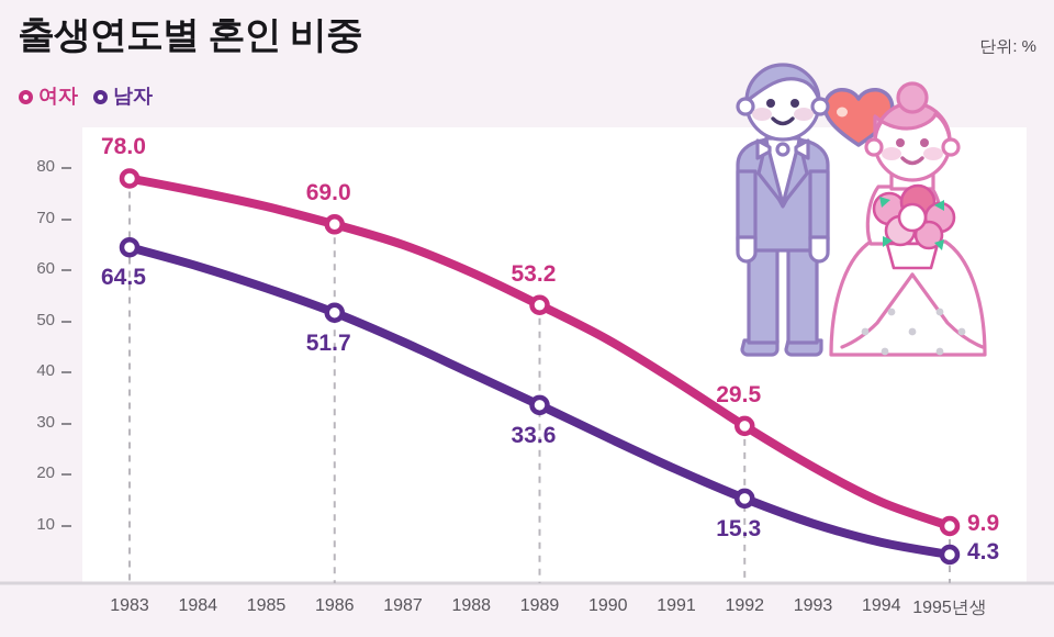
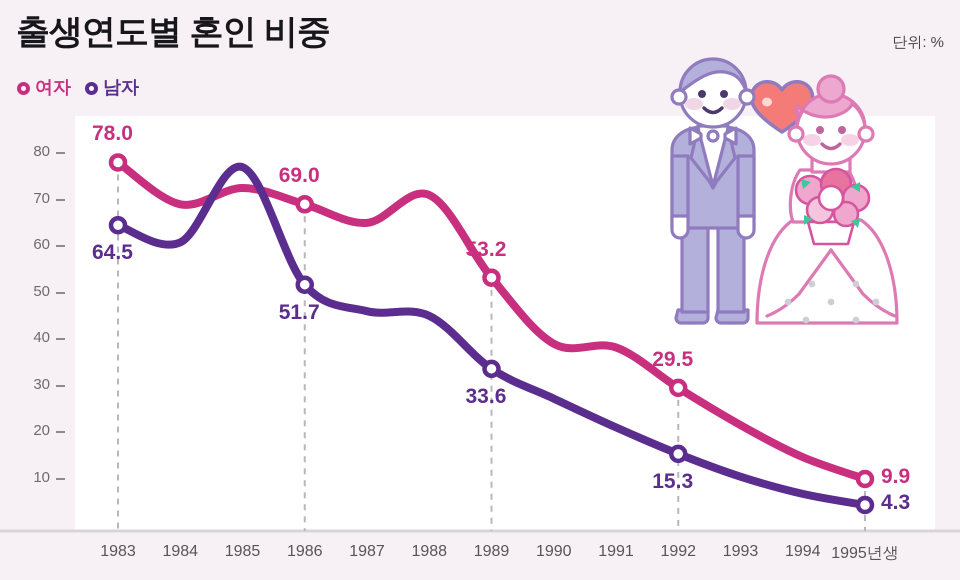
여자/1984: 75 -> 69
남자/1985: 56 -> 77
여자/1988: 60 -> 71
남자/1988: 40 -> 45
여자/1990: 46 -> 39
